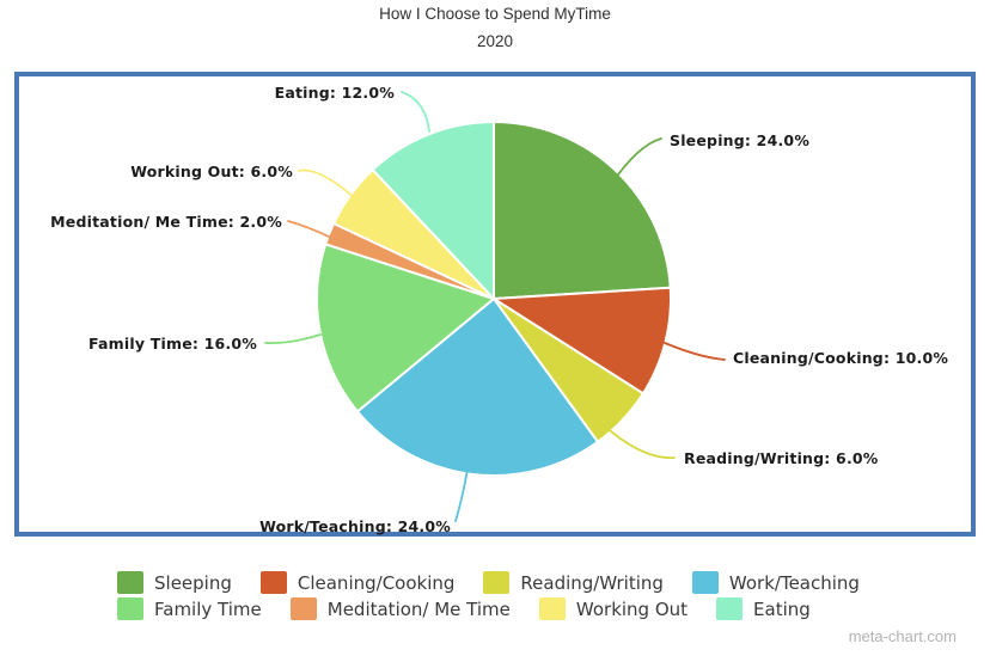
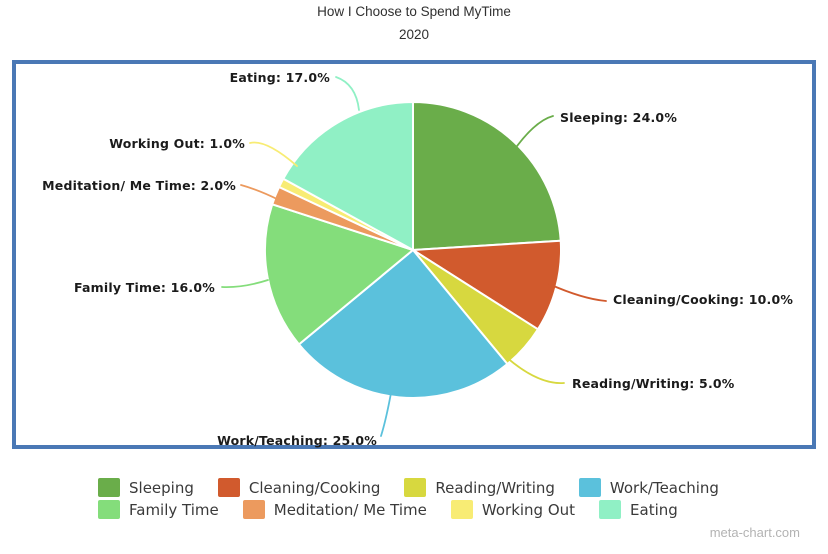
Reading/Writing: 6.0% -> 5.0%
Work/Teaching: 24.0% -> 25.0%
Working Out: 6.0% -> 1.0%
Eating: 12.0% -> 17.0%
